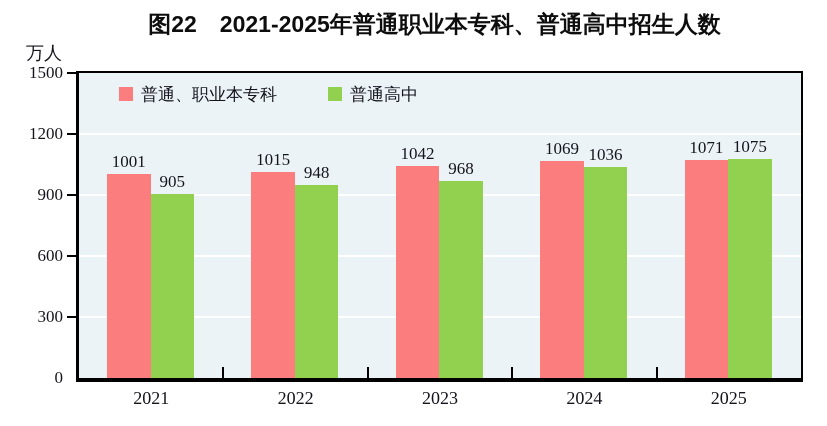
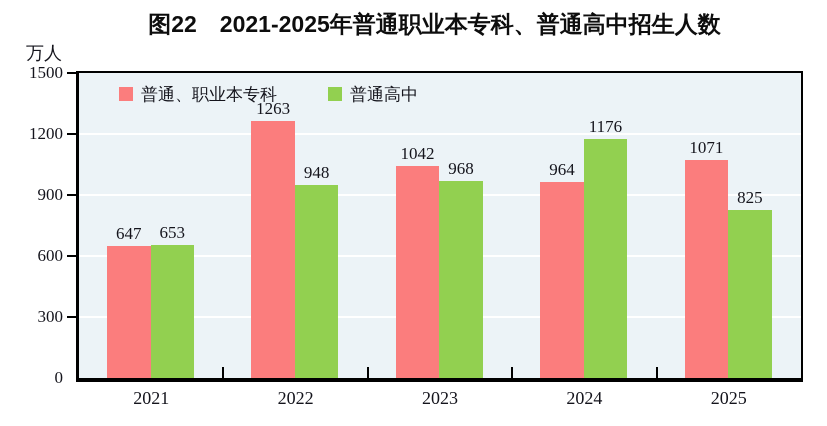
普通、职业本专科/2021: 1001 -> 647
普通高中/2021: 905 -> 653
普通、职业本专科/2022: 1015 -> 1263
普通、职业本专科/2024: 1069 -> 964
普通高中/2024: 1036 -> 1176
普通高中/2025: 1075 -> 825
